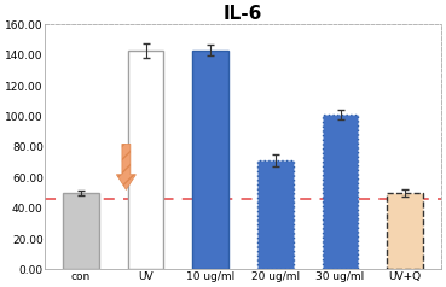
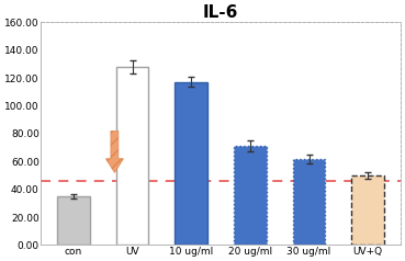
con: 50 -> 35
UV: 143 -> 128
10 ug/ml: 143 -> 117
30 ug/ml: 101 -> 62
